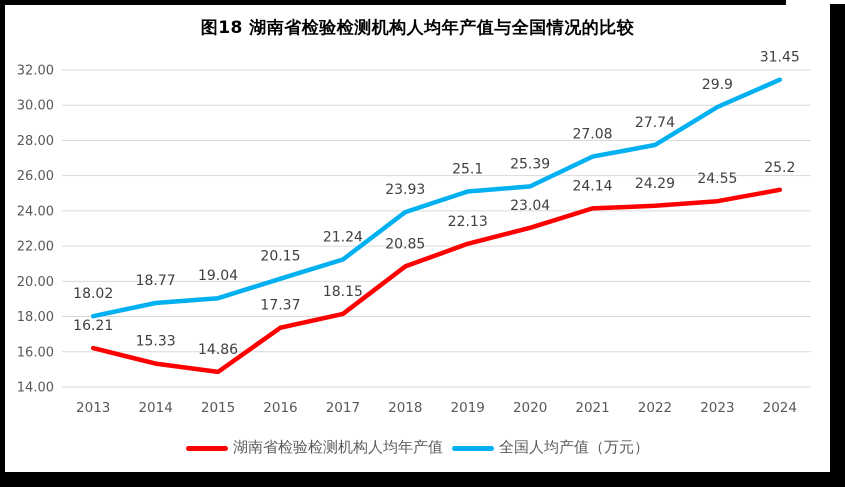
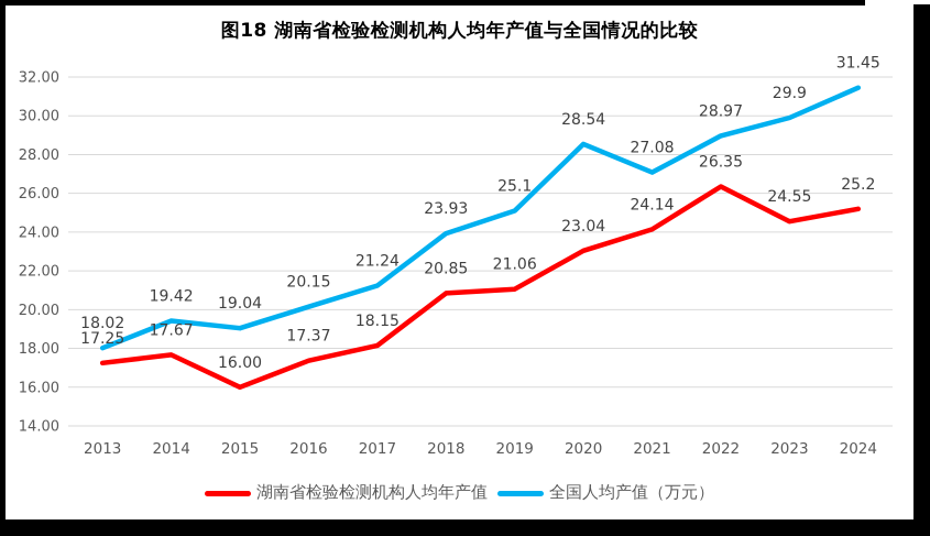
湖南省检验检测机构人均年产值/2013: 16.21 -> 17.25
湖南省检验检测机构人均年产值/2014: 15.33 -> 17.67
全国人均产值（万元）/2014: 18.77 -> 19.42
湖南省检验检测机构人均年产值/2015: 14.86 -> 16.00
湖南省检验检测机构人均年产值/2019: 22.13 -> 21.06
全国人均产值（万元）/2020: 25.39 -> 28.54
湖南省检验检测机构人均年产值/2022: 24.29 -> 26.35
全国人均产值（万元）/2022: 27.74 -> 28.97
